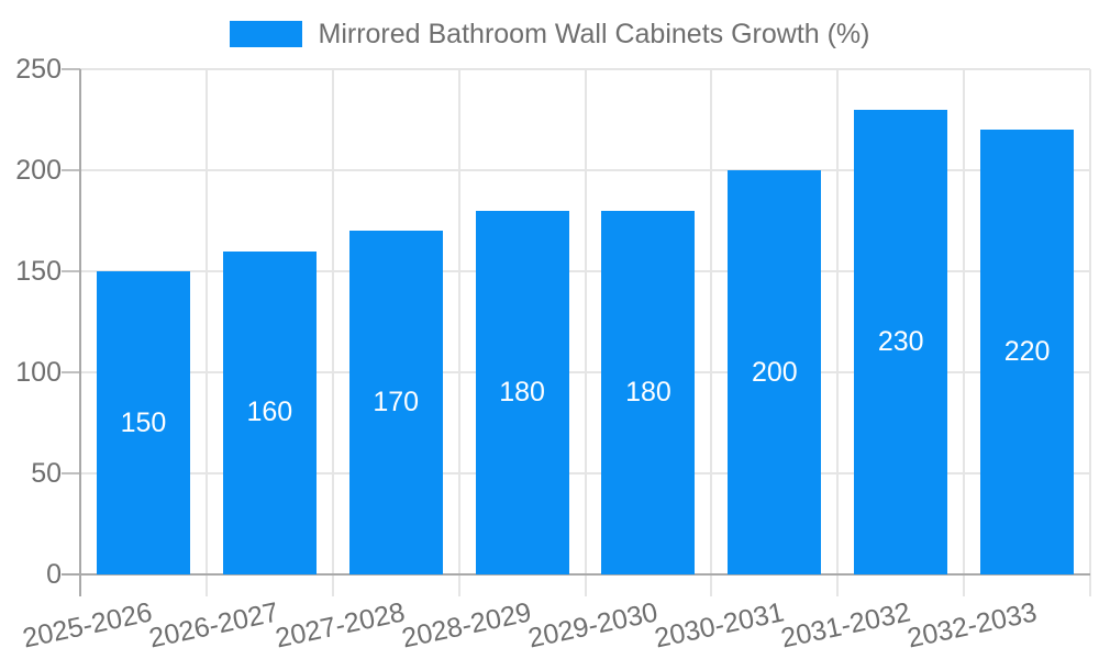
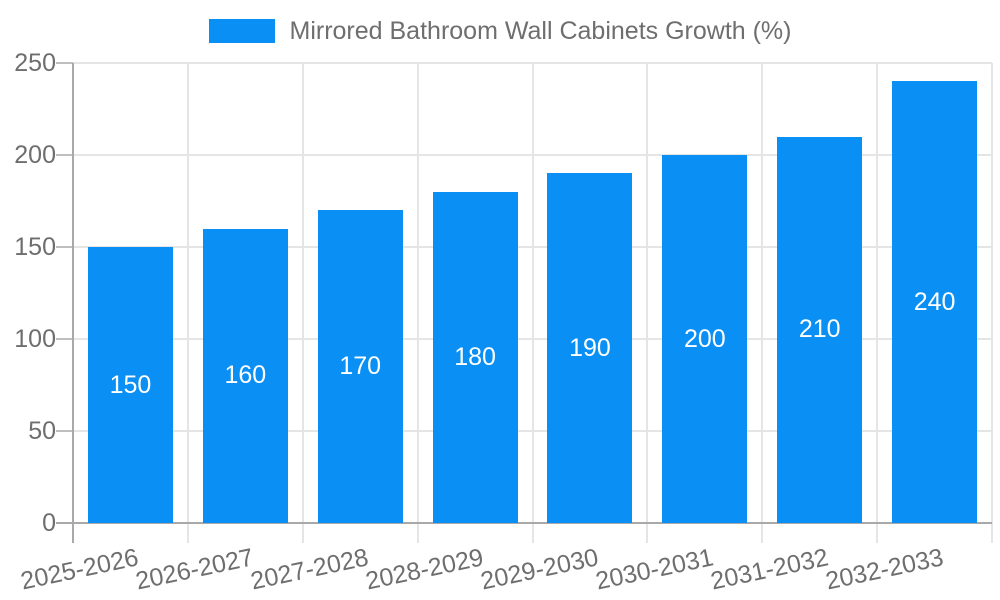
2029-2030: 180 -> 190
2031-2032: 230 -> 210
2032-2033: 220 -> 240
